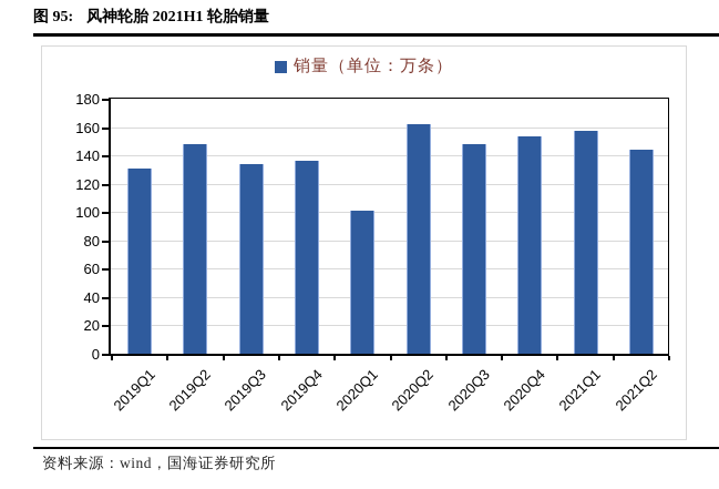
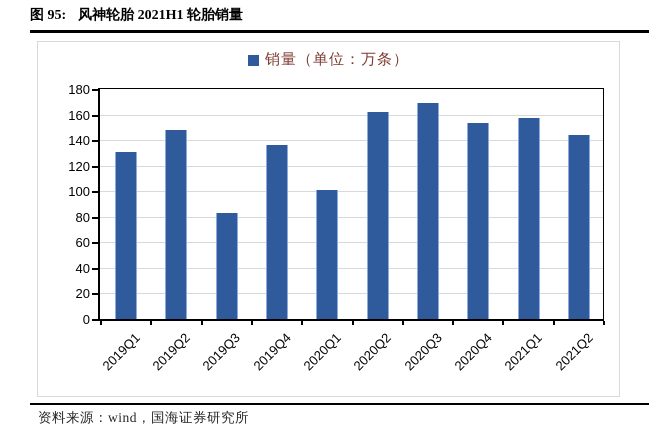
2019Q3: 134 -> 83
2020Q3: 148 -> 169
